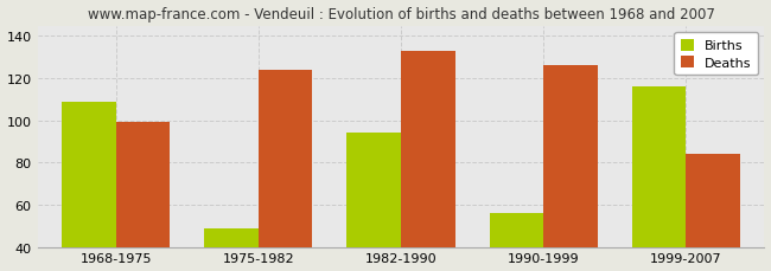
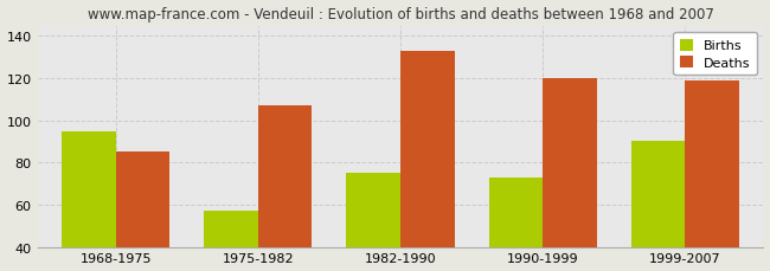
Births/1968-1975: 109 -> 95
Deaths/1968-1975: 99 -> 85
Births/1975-1982: 49 -> 57
Deaths/1975-1982: 124 -> 107
Births/1982-1990: 94 -> 75
Births/1990-1999: 56 -> 73
Deaths/1990-1999: 126 -> 120
Births/1999-2007: 116 -> 90
Deaths/1999-2007: 84 -> 119
